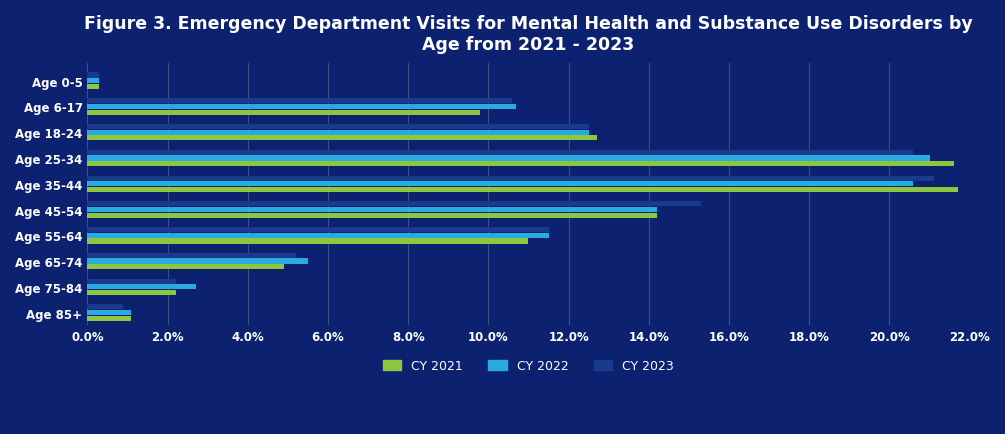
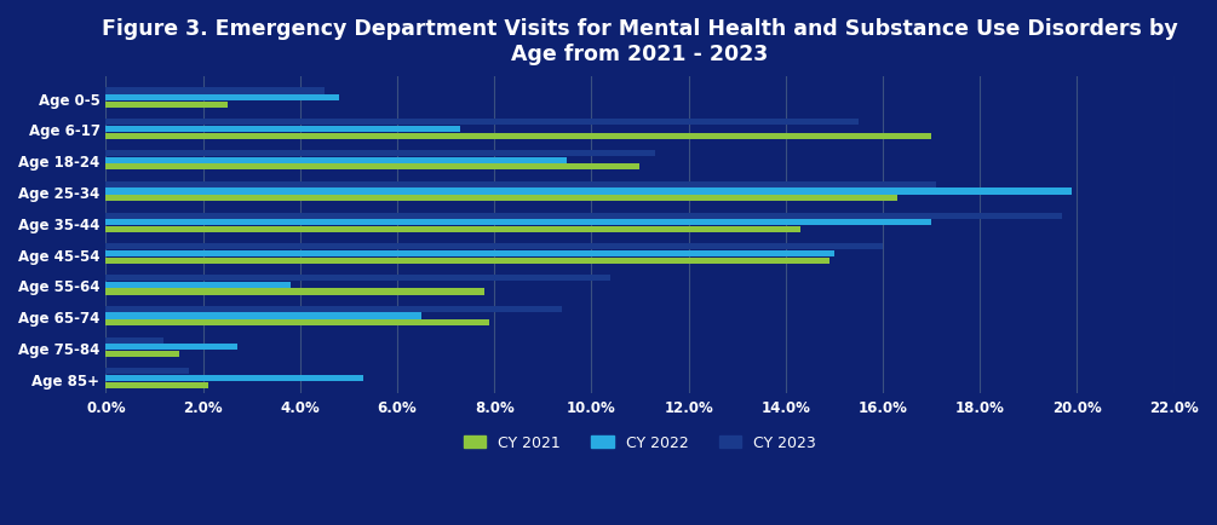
CY 2023/Age 0-5: 0.3% -> 4.5%
CY 2022/Age 0-5: 0.3% -> 4.8%
CY 2021/Age 0-5: 0.3% -> 2.5%
CY 2023/Age 6-17: 10.6% -> 15.5%
CY 2022/Age 6-17: 10.7% -> 7.3%
CY 2021/Age 6-17: 9.8% -> 17.0%
CY 2023/Age 18-24: 12.5% -> 11.3%
CY 2022/Age 18-24: 12.5% -> 9.5%
CY 2021/Age 18-24: 12.7% -> 11.0%
CY 2023/Age 25-34: 20.6% -> 17.1%
CY 2022/Age 25-34: 21.0% -> 19.9%
CY 2021/Age 25-34: 21.6% -> 16.3%
CY 2023/Age 35-44: 21.1% -> 19.7%
CY 2022/Age 35-44: 20.6% -> 17.0%
CY 2021/Age 35-44: 21.7% -> 14.3%
CY 2023/Age 45-54: 15.3% -> 16.0%
CY 2022/Age 45-54: 14.2% -> 15.0%
CY 2021/Age 45-54: 14.2% -> 14.9%
CY 2023/Age 55-64: 11.5% -> 10.4%
CY 2022/Age 55-64: 11.5% -> 3.8%
CY 2021/Age 55-64: 11.0% -> 7.8%
CY 2023/Age 65-74: 5.2% -> 9.4%
CY 2022/Age 65-74: 5.5% -> 6.5%
CY 2021/Age 65-74: 4.9% -> 7.9%
CY 2023/Age 75-84: 2.2% -> 1.2%
CY 2021/Age 75-84: 2.2% -> 1.5%
CY 2023/Age 85+: 0.9% -> 1.7%
CY 2022/Age 85+: 1.1% -> 5.3%
CY 2021/Age 85+: 1.1% -> 2.1%
